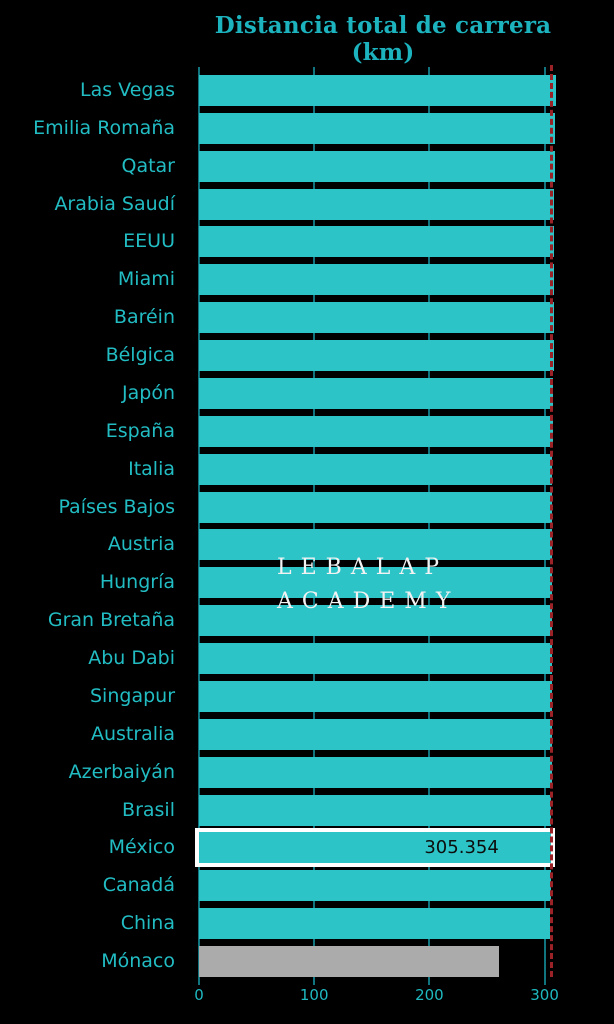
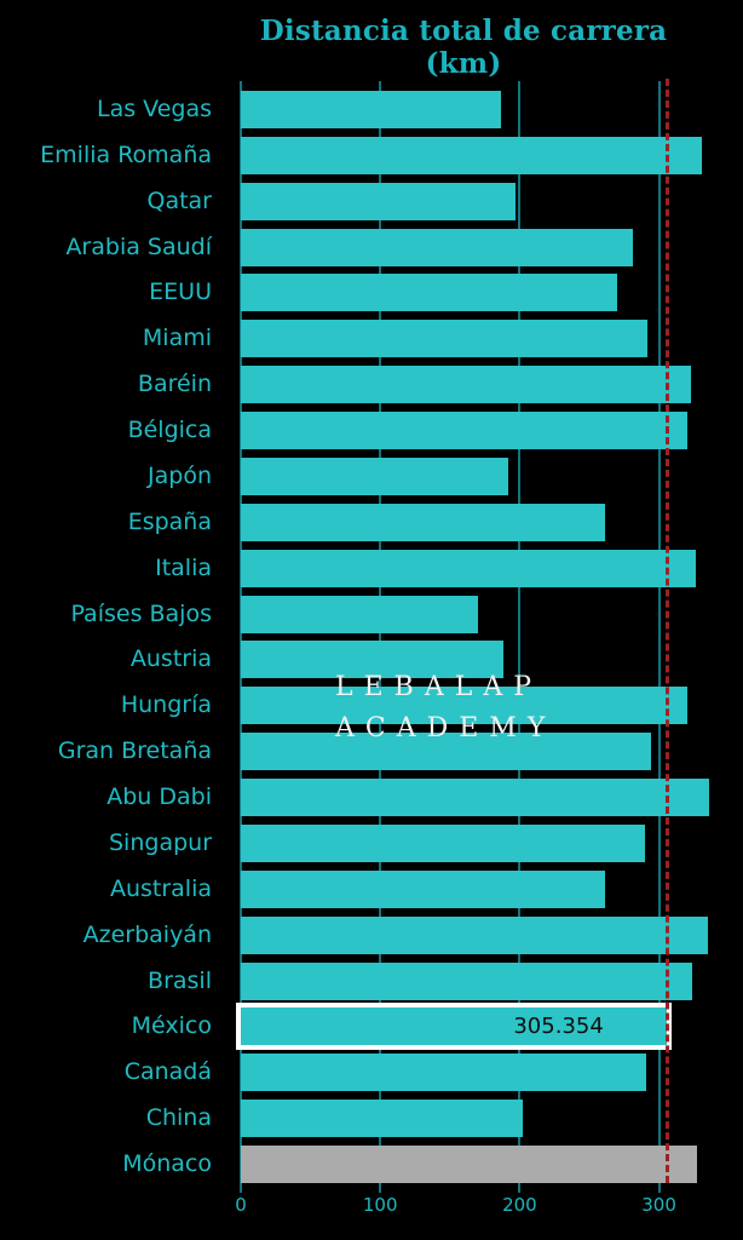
Las Vegas: 310 -> 187
Emilia Romaña: 309 -> 331
Qatar: 309 -> 197
Arabia Saudí: 308 -> 281
EEUU: 308 -> 270
Miami: 308 -> 292
Baréin: 308 -> 323
Bélgica: 308 -> 320
Japón: 307 -> 192
España: 307 -> 261
Italia: 307 -> 326
Países Bajos: 307 -> 170
Austria: 306 -> 188
Hungría: 306 -> 320
Gran Bretaña: 306 -> 294
Abu Dabi: 306 -> 336
Singapur: 306 -> 290
Australia: 306 -> 261
Azerbaiyán: 306 -> 335
Brasil: 306 -> 324
Canadá: 305 -> 291
China: 305 -> 202
Mónaco: 260 -> 327
